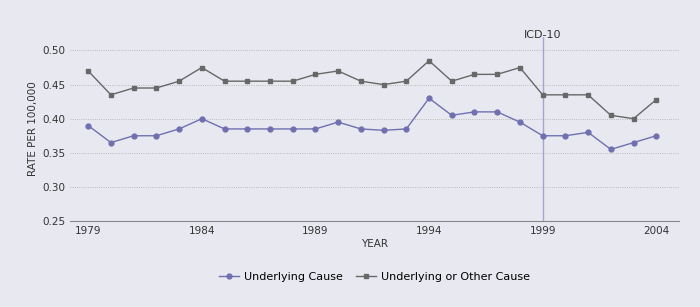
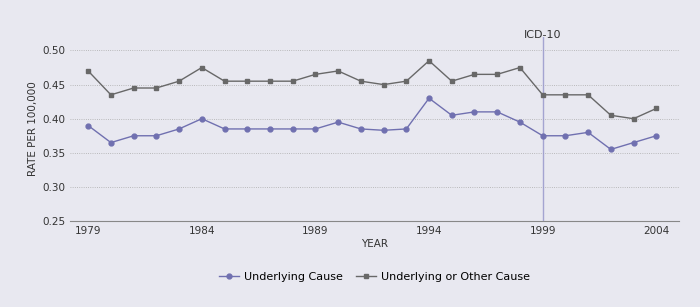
Underlying or Other Cause/2004: 0.428 -> 0.415
